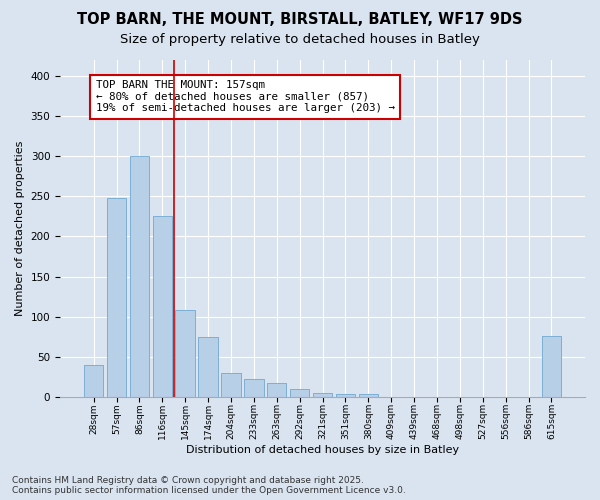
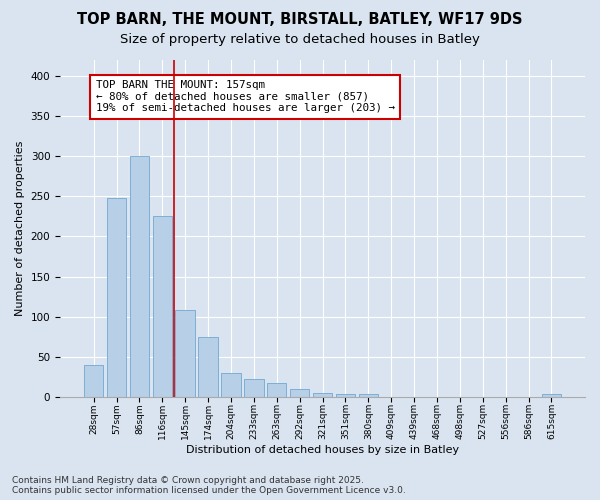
615sqm: 76 -> 3
